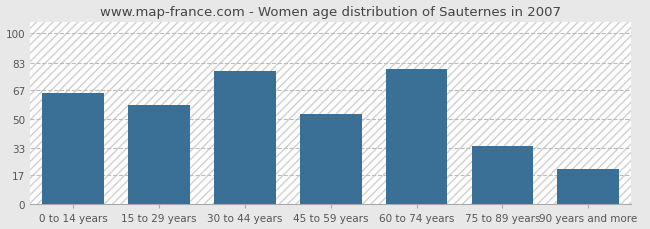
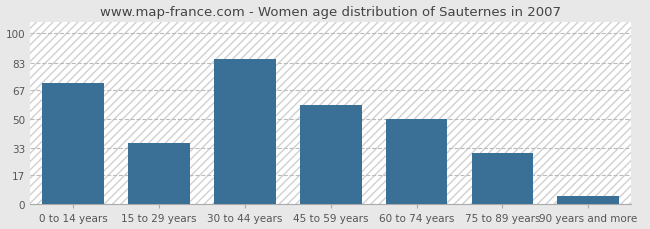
0 to 14 years: 65 -> 71
15 to 29 years: 58 -> 36
30 to 44 years: 78 -> 85
45 to 59 years: 53 -> 58
60 to 74 years: 79 -> 50
75 to 89 years: 34 -> 30
90 years and more: 21 -> 5
